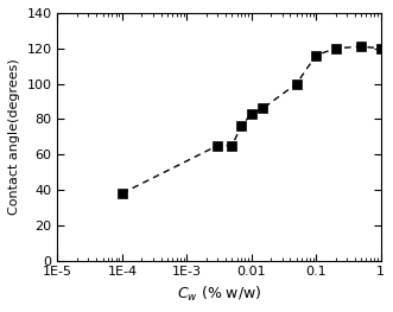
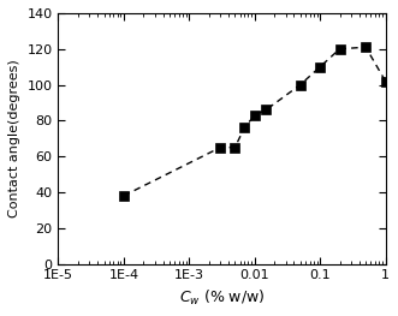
0.1: 116 -> 110
1: 120 -> 102
